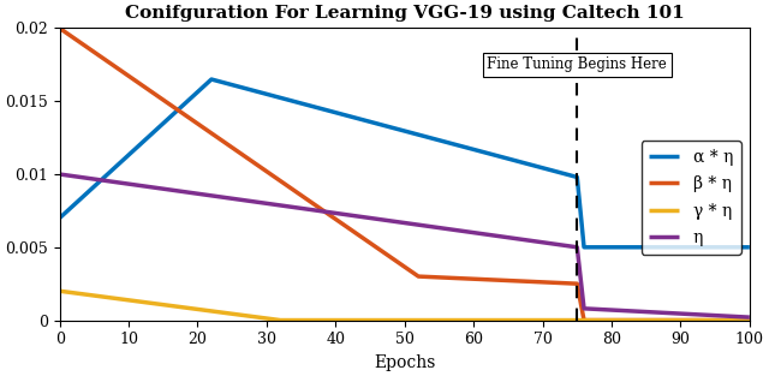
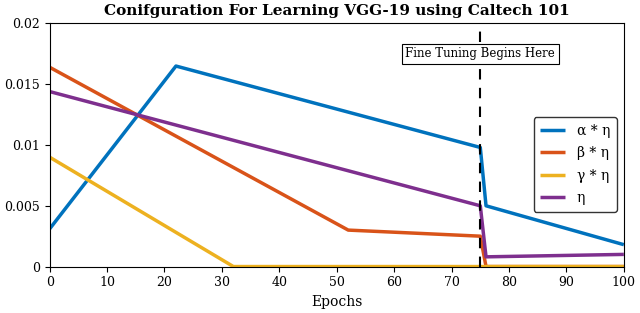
α * η/0: 0.0070 -> 0.0031
β * η/0: 0.0200 -> 0.0164
γ * η/0: 0.002 -> 0.009
η/0: 0.0100 -> 0.0144
α * η/100: 0.0050 -> 0.0018
η/100: 0.0002 -> 0.0010
